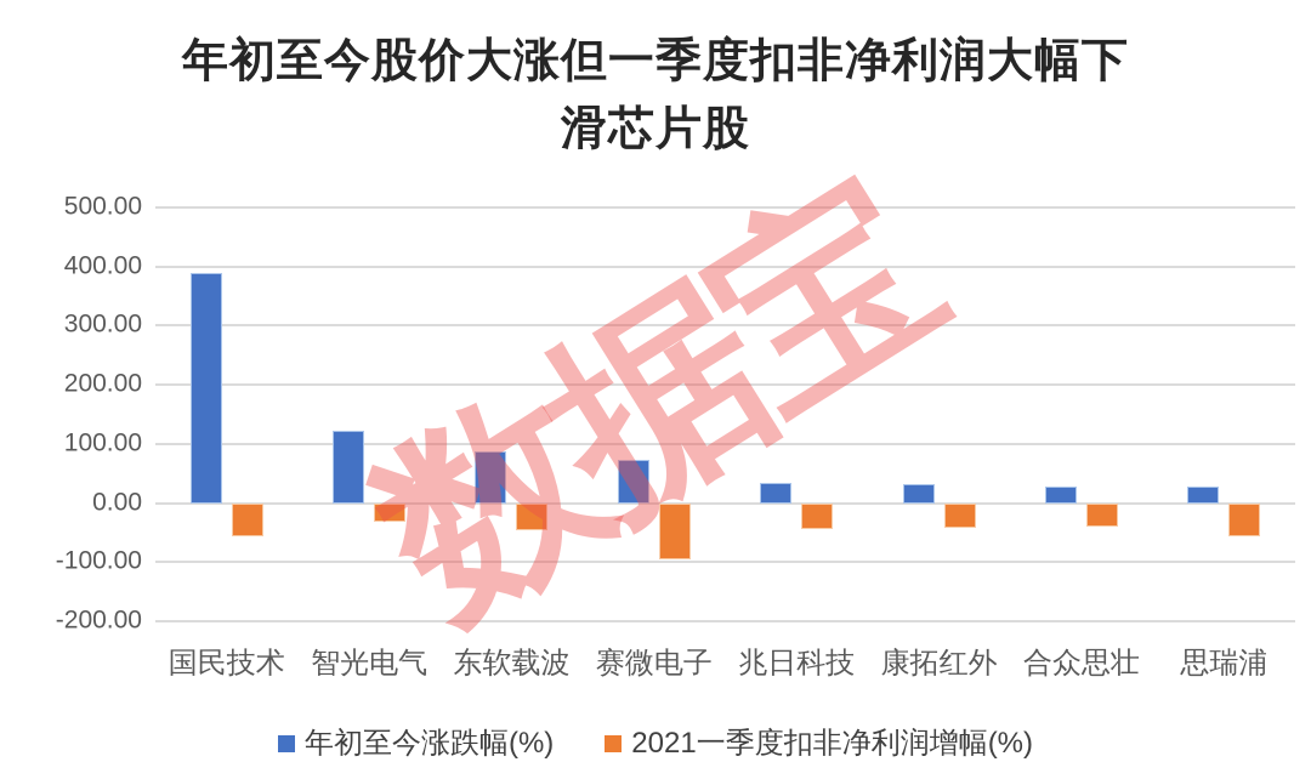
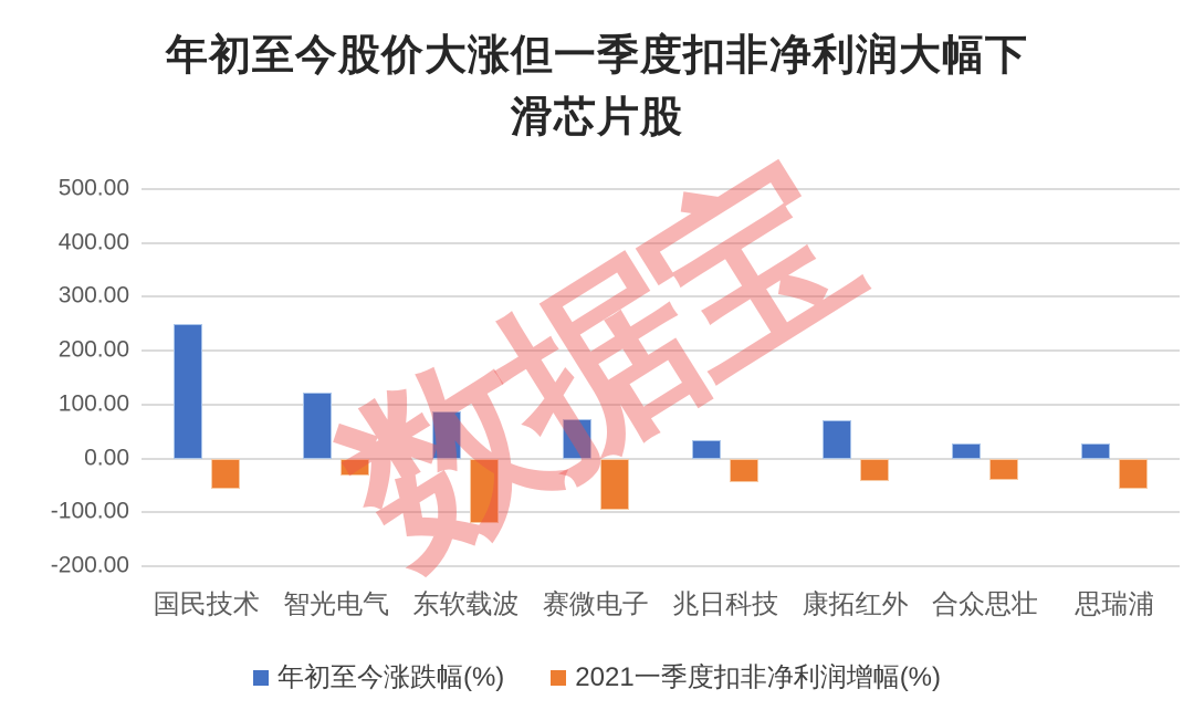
年初至今涨跌幅(%)/国民技术: 390 -> 250
2021一季度扣非净利润增幅(%)/东软载波: -50 -> -120
年初至今涨跌幅(%)/康拓红外: 30 -> 70
